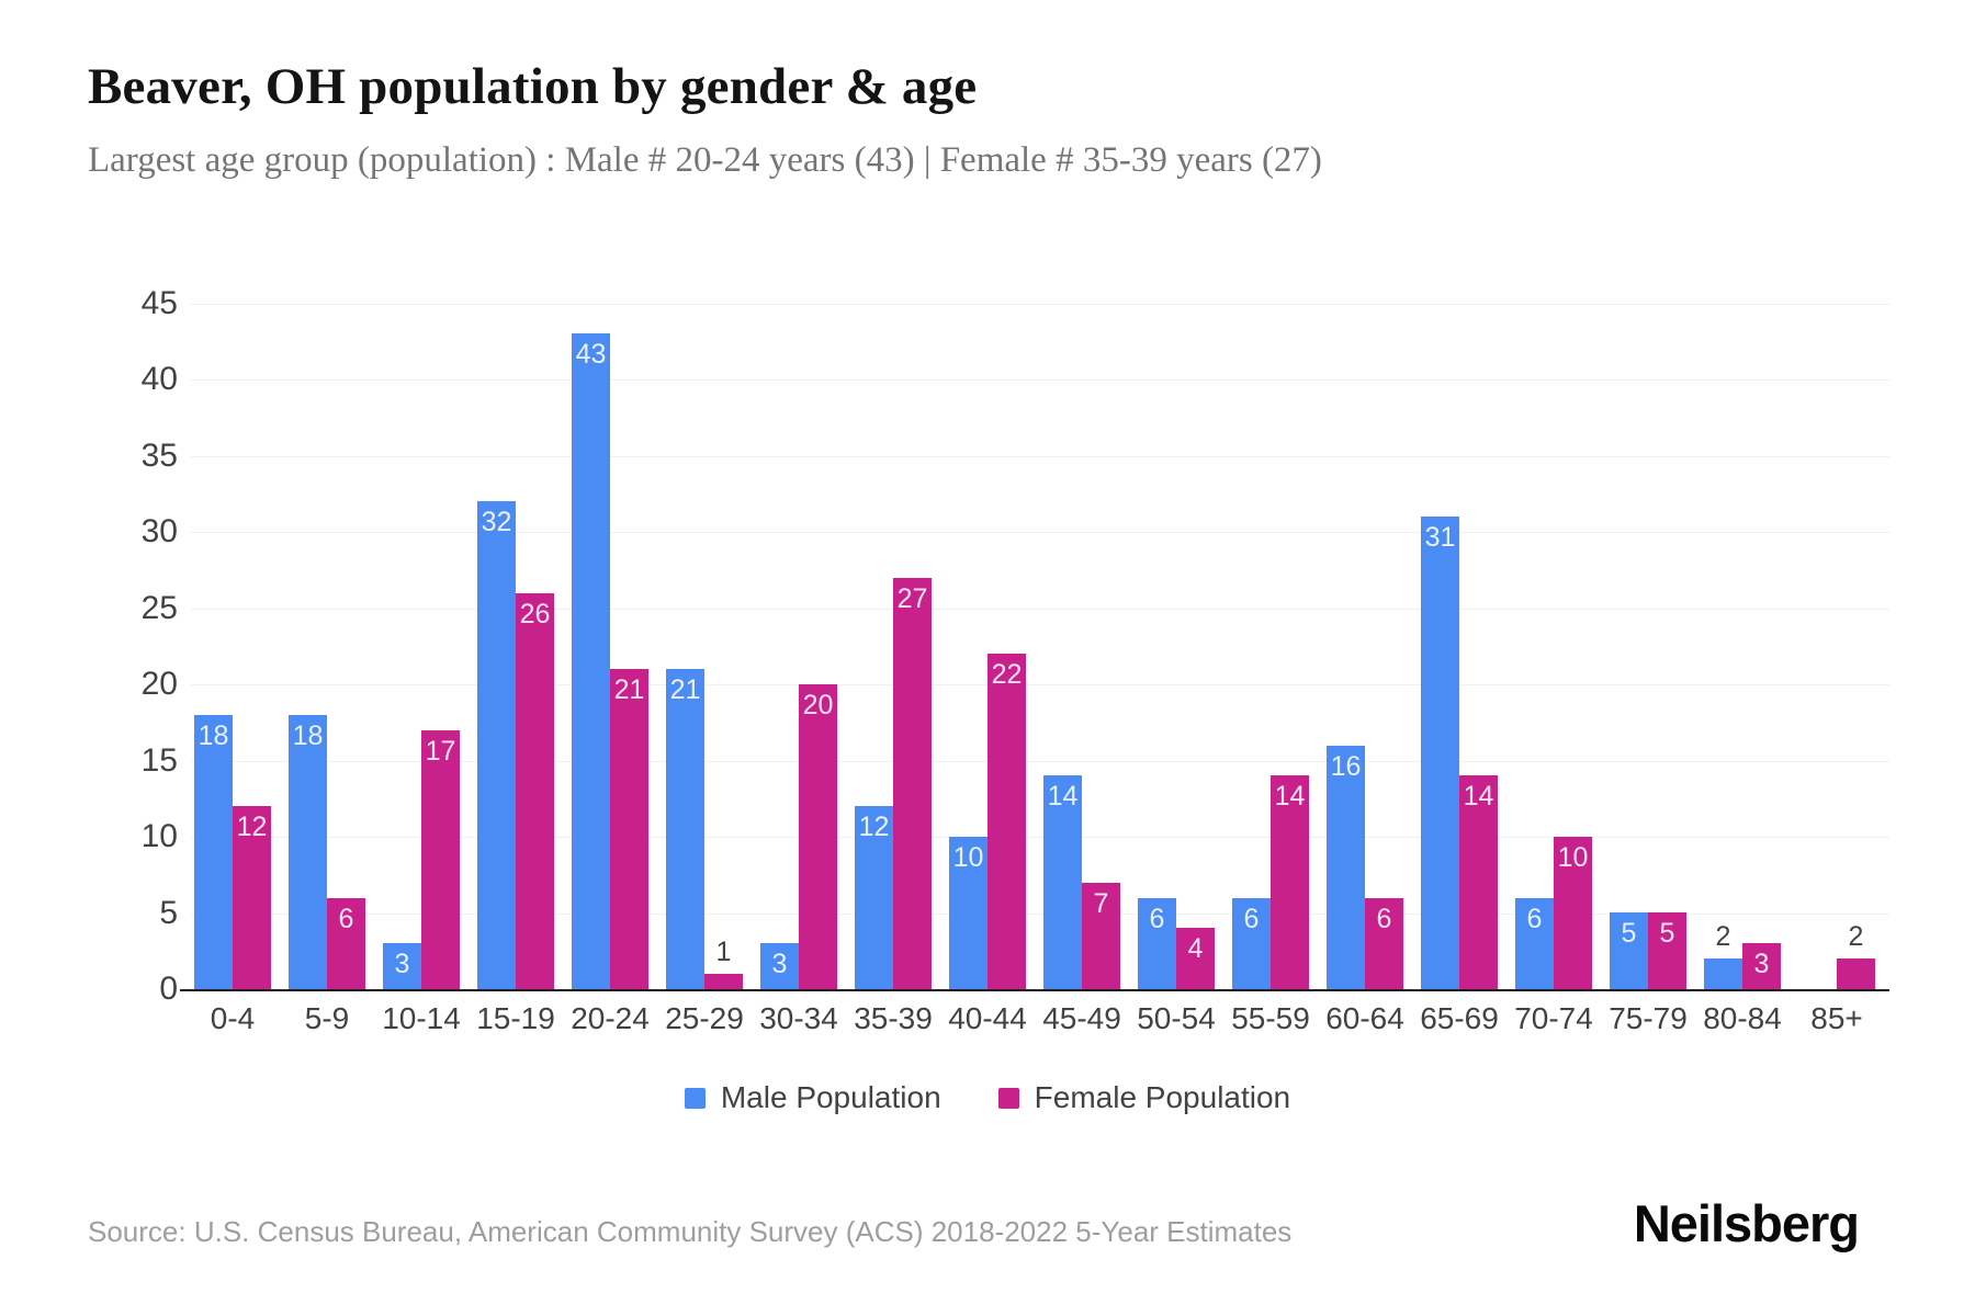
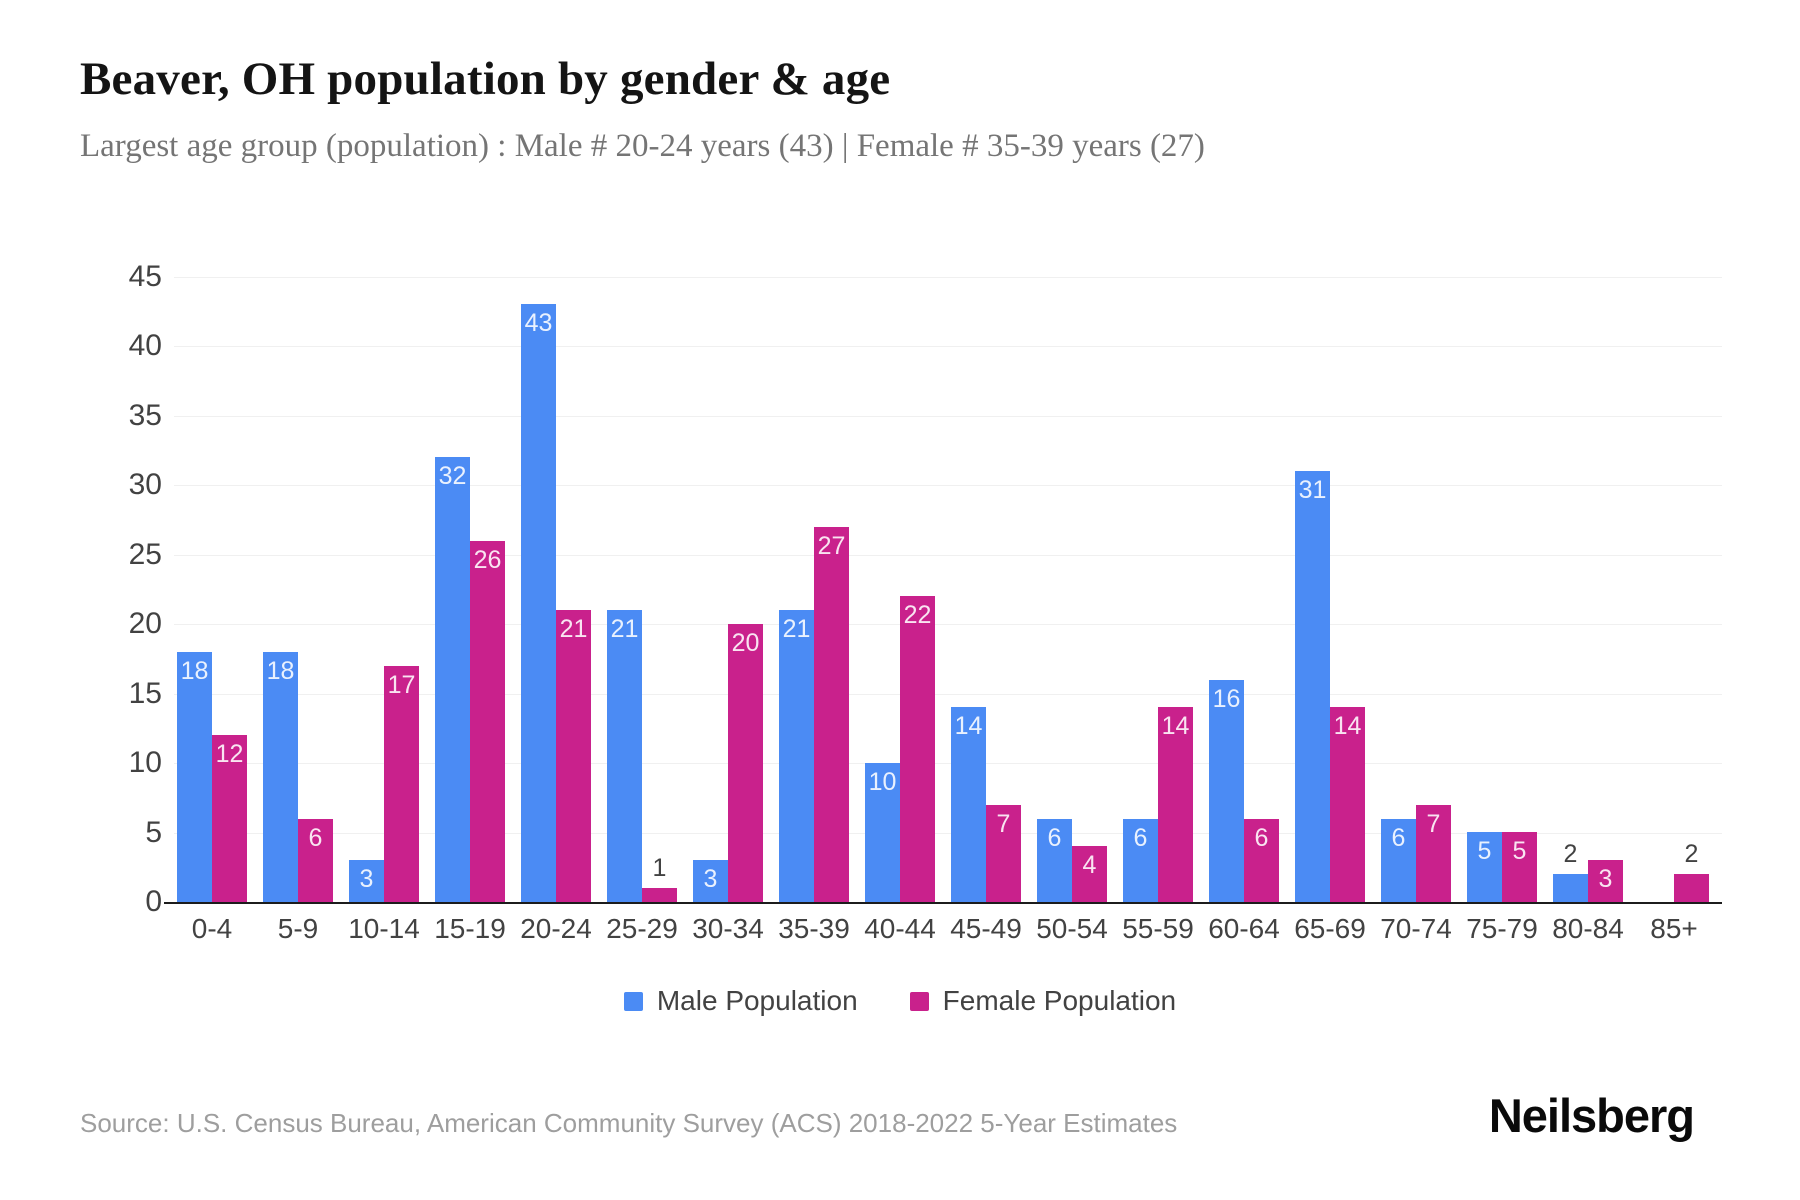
Male Population/35-39: 12 -> 21
Female Population/70-74: 10 -> 7
